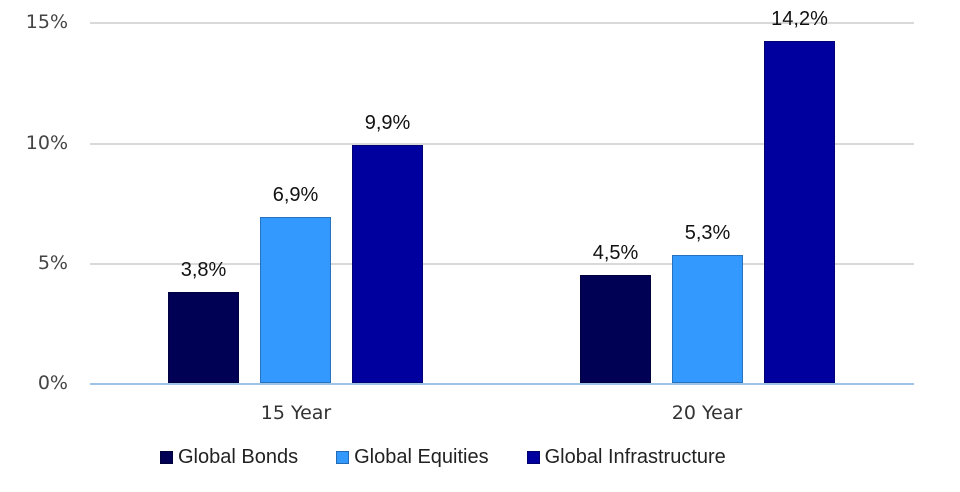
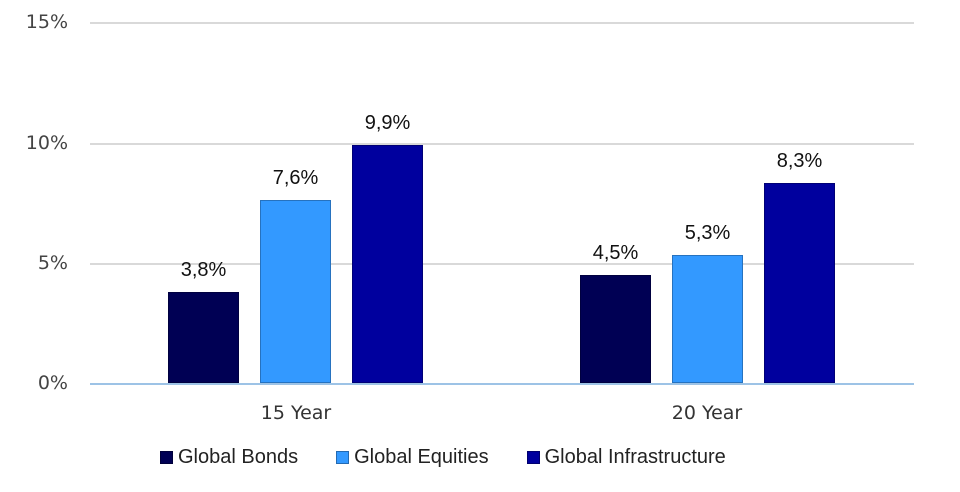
Global Equities/15 Year: 6,9% -> 7,6%
Global Infrastructure/20 Year: 14,2% -> 8,3%
